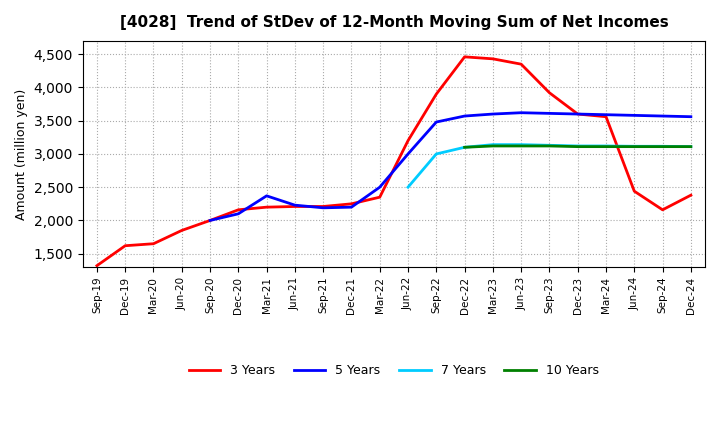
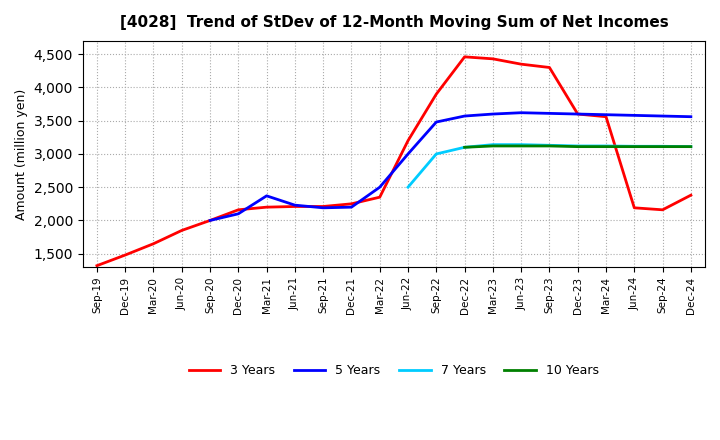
3 Years/Dec-19: 1,620 -> 1,480
3 Years/Sep-23: 3,920 -> 4,300
3 Years/Jun-24: 2,440 -> 2,190
